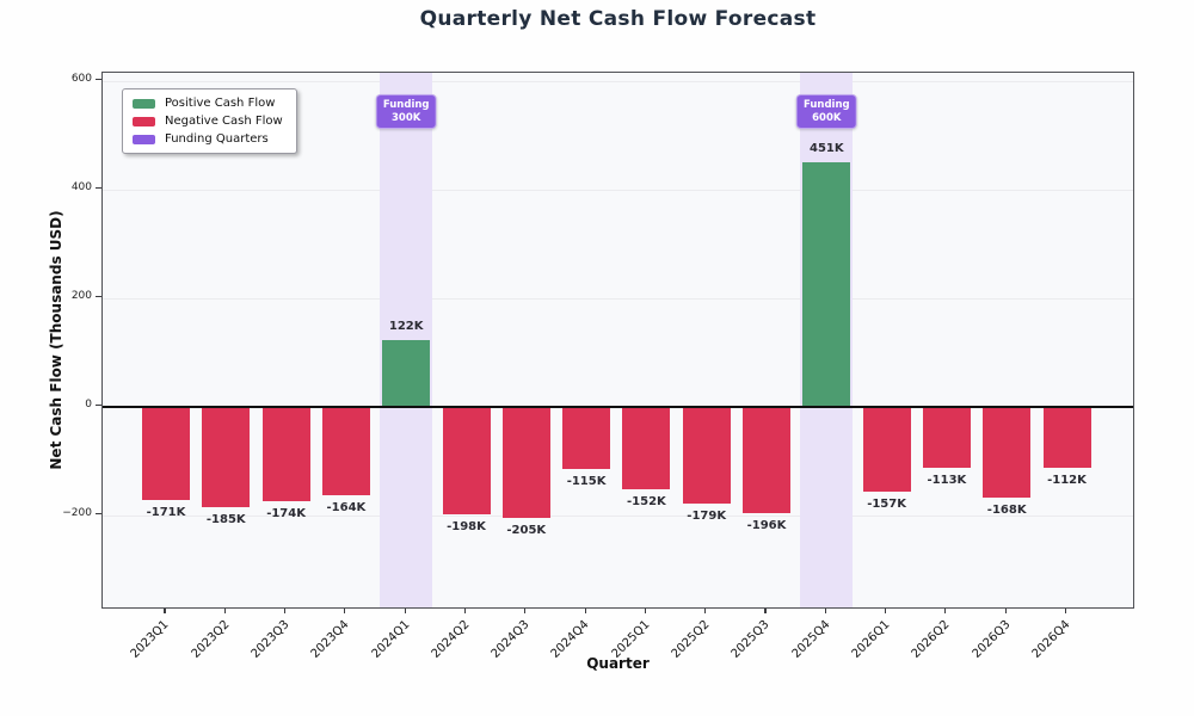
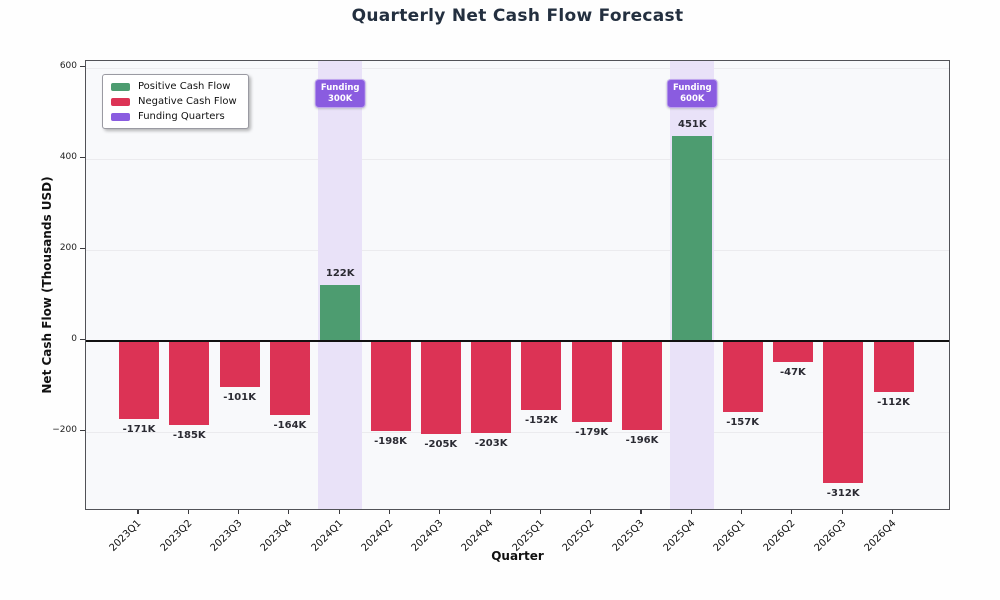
2023Q3: -174K -> -101K
2024Q4: -115K -> -203K
2026Q2: -113K -> -47K
2026Q3: -168K -> -312K
